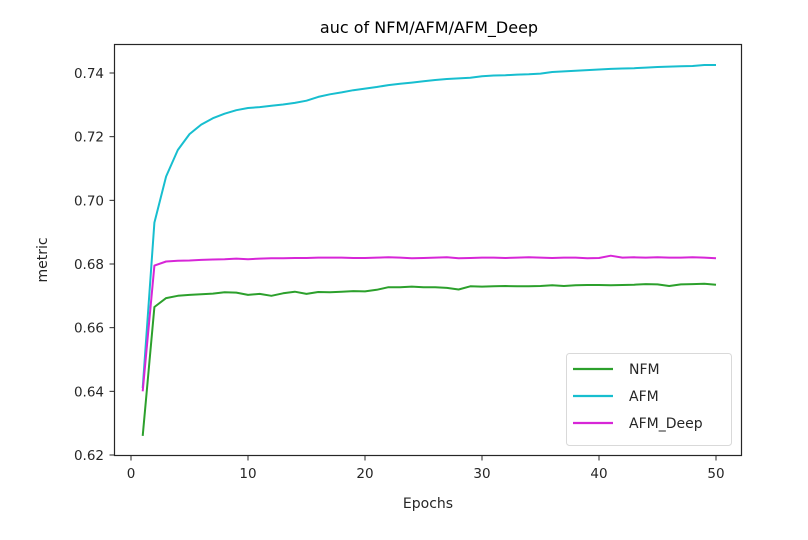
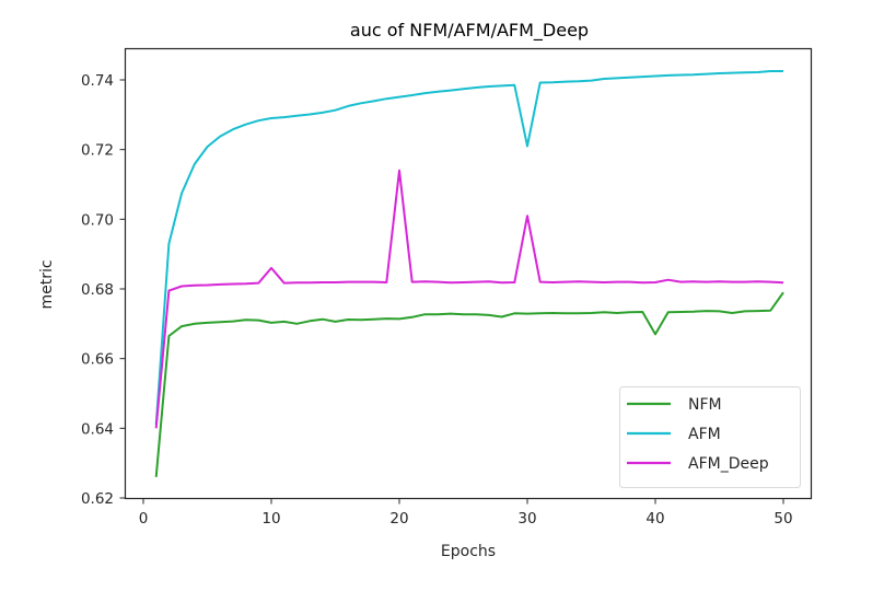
AFM_Deep/10: 0.681 -> 0.686
AFM_Deep/20: 0.682 -> 0.714
AFM/30: 0.739 -> 0.721
AFM_Deep/30: 0.682 -> 0.701
NFM/40: 0.673 -> 0.667
NFM/50: 0.673 -> 0.679
